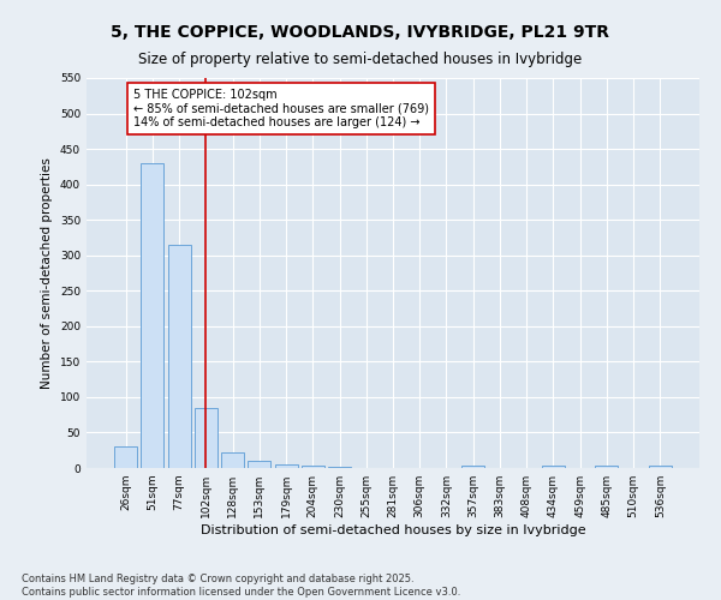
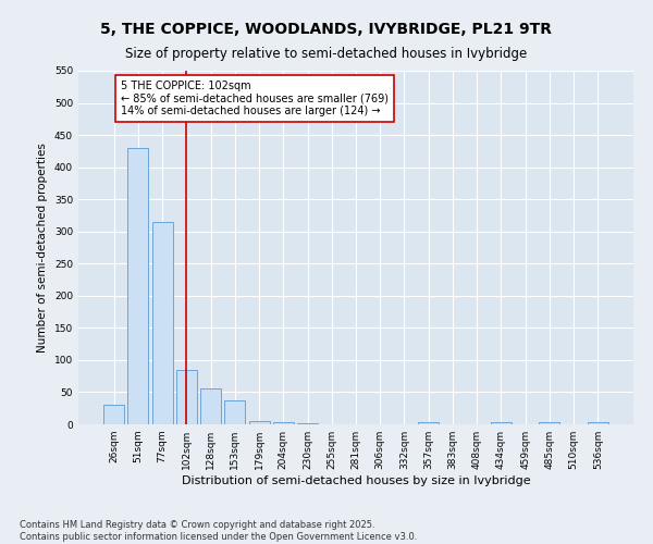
128sqm: 22 -> 56
153sqm: 10 -> 38
